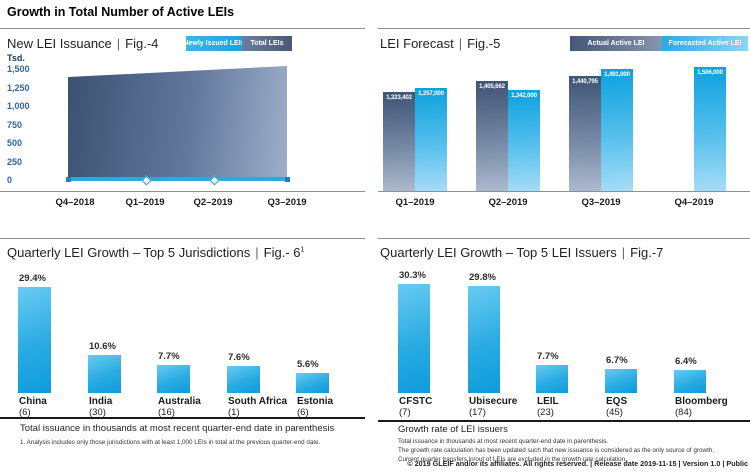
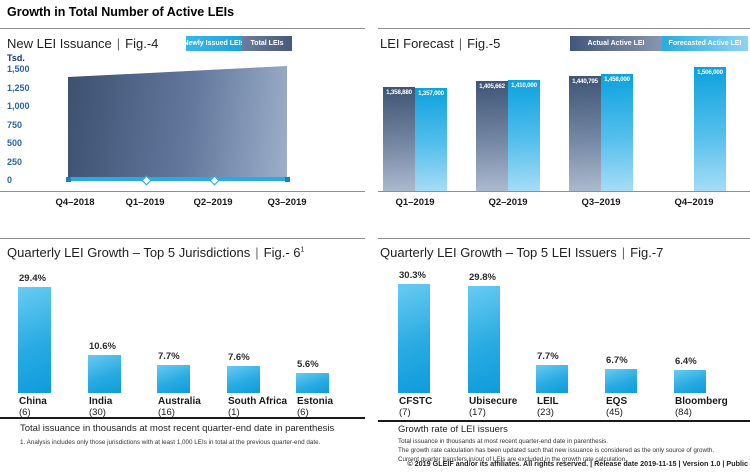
LEI Forecast/Actual Active LEI/Q1–2019: 1,323,402 -> 1,358,880
LEI Forecast/Forecasted Active LEI/Q2–2019: 1,342,000 -> 1,410,000
LEI Forecast/Forecasted Active LEI/Q3–2019: 1,491,000 -> 1,458,000
